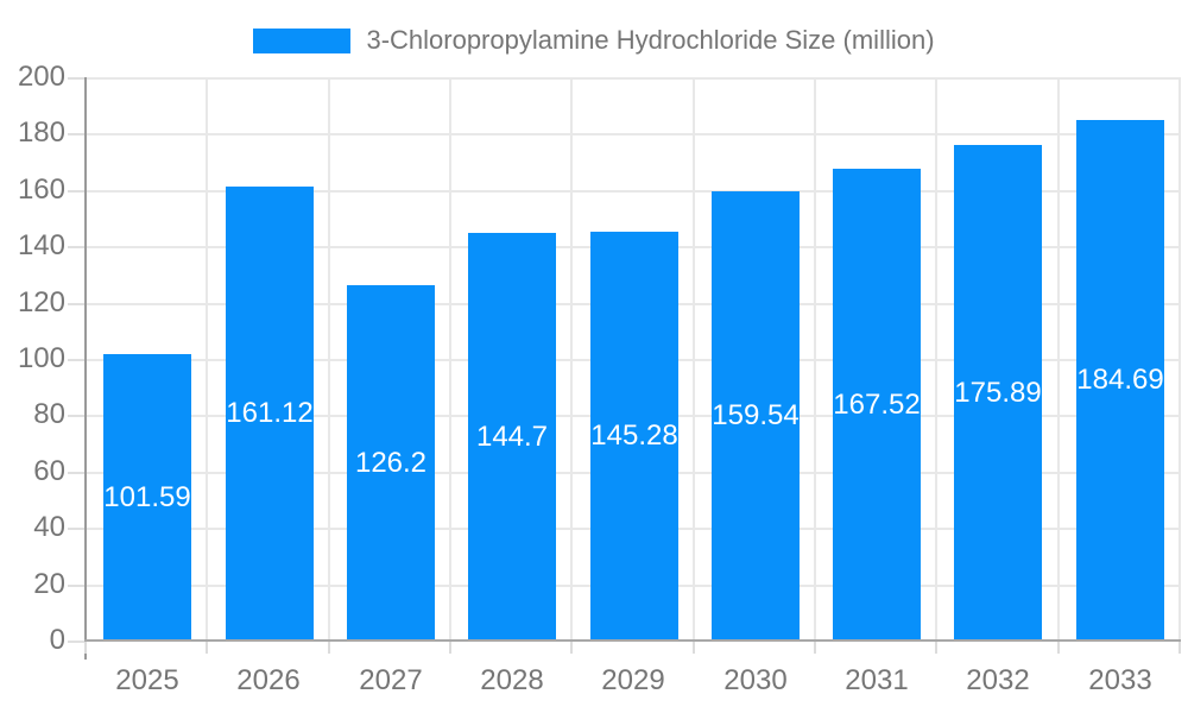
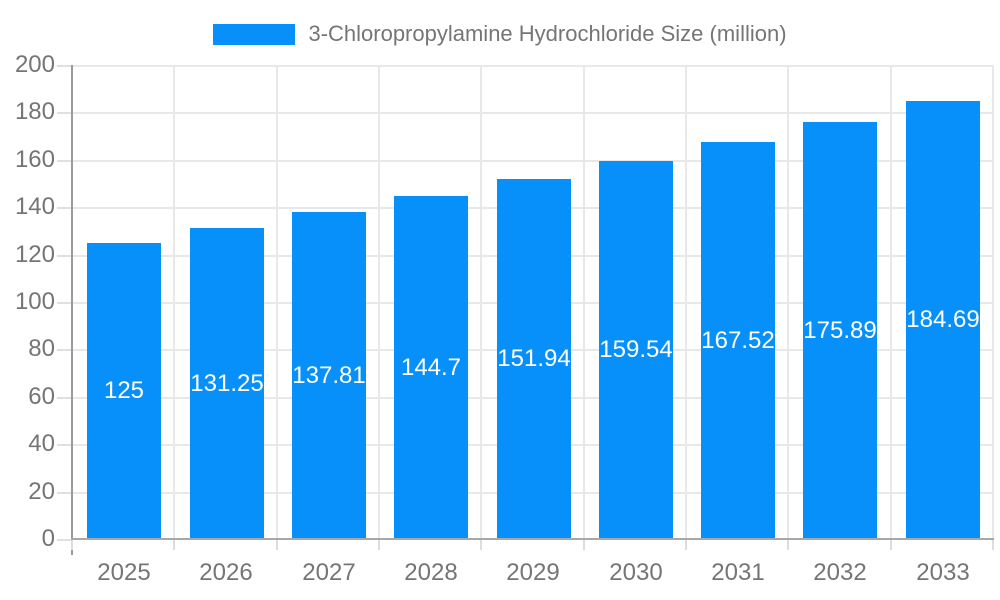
2025: 101.59 -> 125
2026: 161.12 -> 131.25
2027: 126.2 -> 137.81
2029: 145.28 -> 151.94
